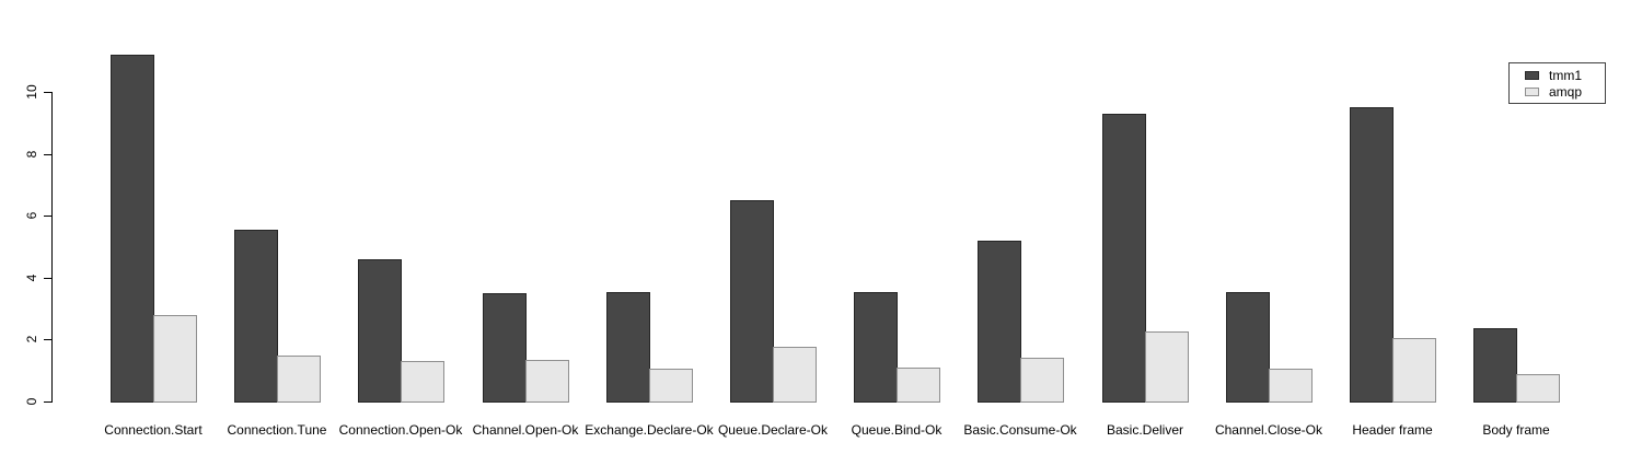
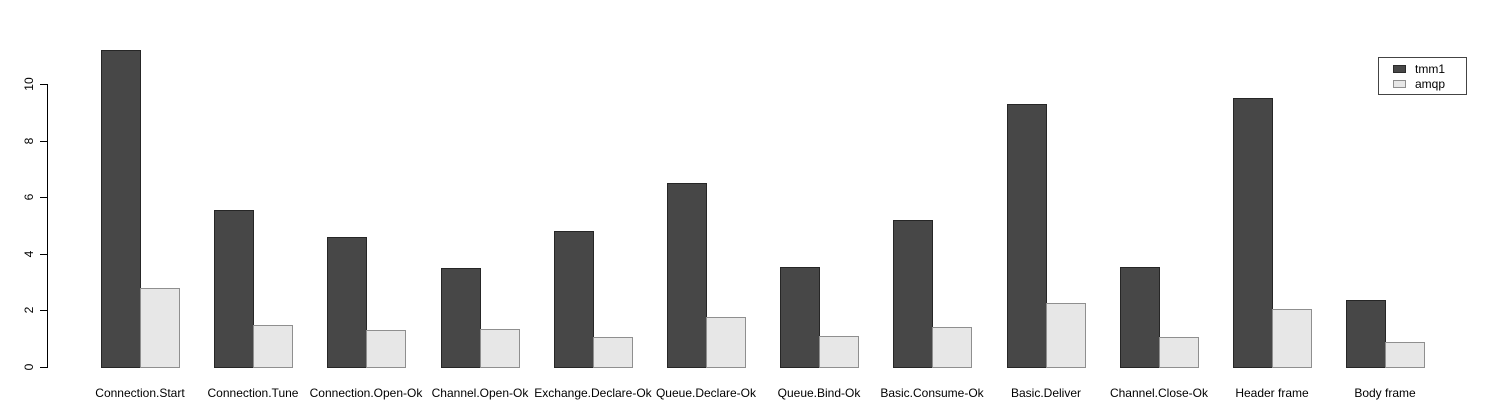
tmm1/Exchange.Declare-Ok: 3.5 -> 4.8
